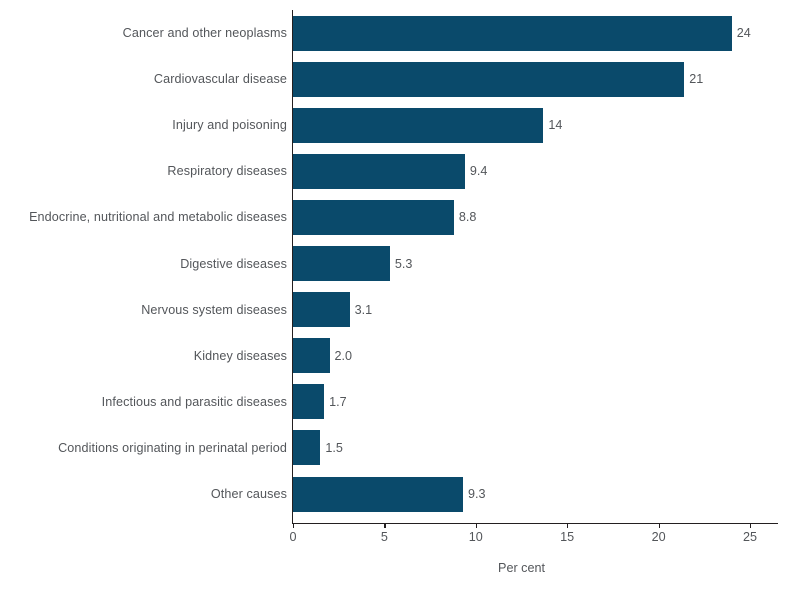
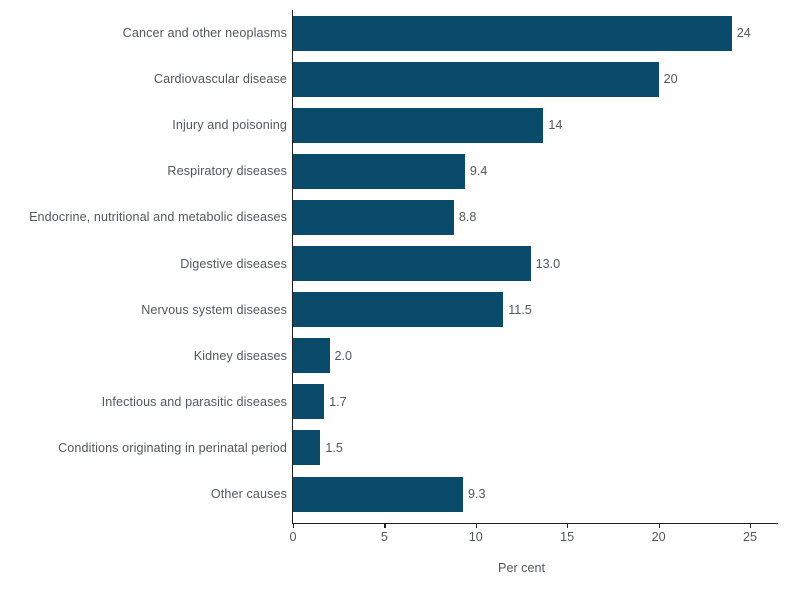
Cardiovascular disease: 21 -> 20
Digestive diseases: 5.3 -> 13.0
Nervous system diseases: 3.1 -> 11.5
